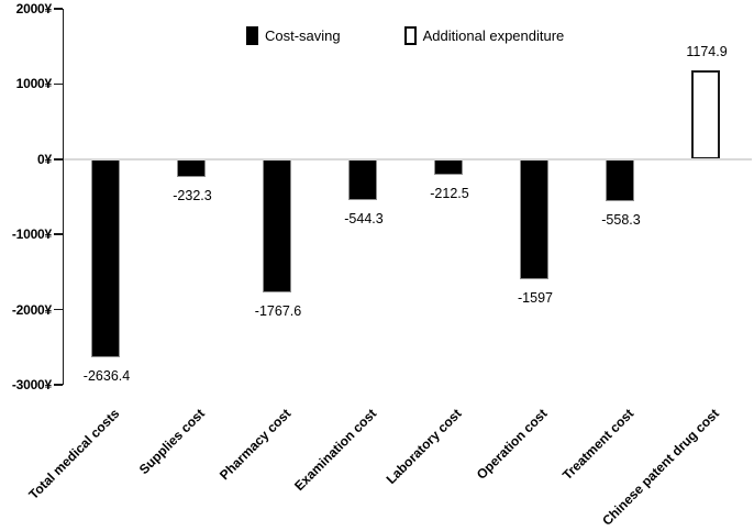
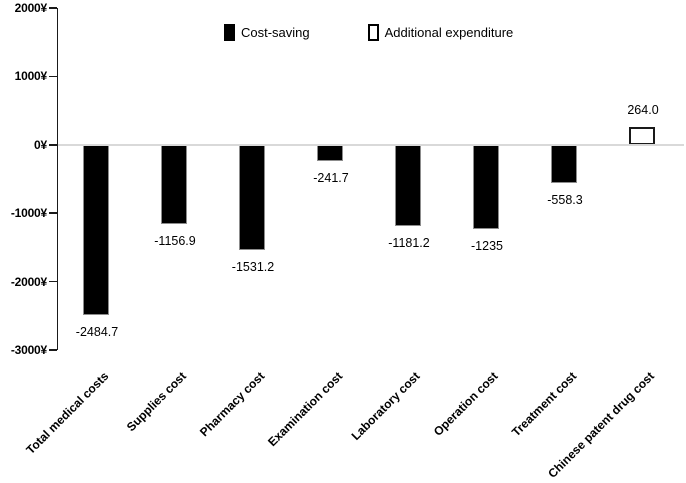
Total medical costs: -2636.4 -> -2484.7
Supplies cost: -232.3 -> -1156.9
Pharmacy cost: -1767.6 -> -1531.2
Examination cost: -544.3 -> -241.7
Laboratory cost: -212.5 -> -1181.2
Operation cost: -1597 -> -1235
Chinese patent drug cost: 1174.9 -> 264.0
